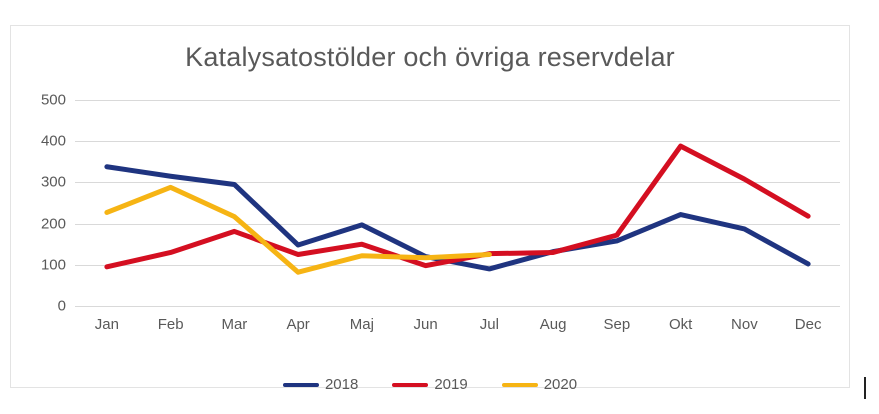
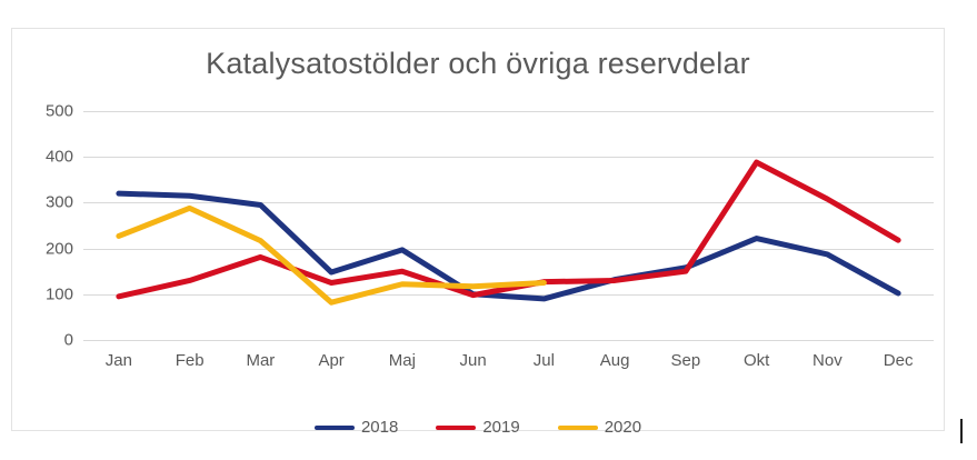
2018/Jan: 340 -> 320
2018/Jun: 120 -> 100
2019/Sep: 170 -> 150
